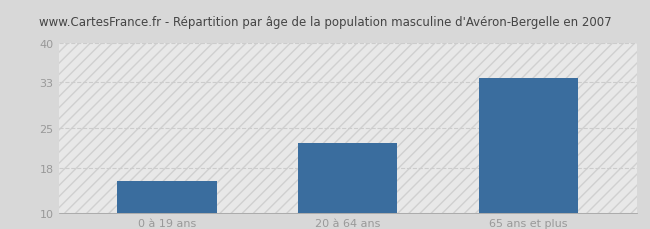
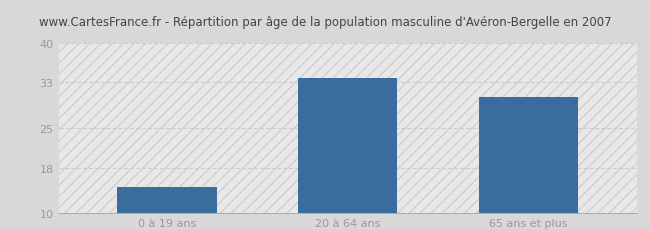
0 à 19 ans: 15.6 -> 14.5
20 à 64 ans: 22.4 -> 33.8
65 ans et plus: 33.8 -> 30.5
